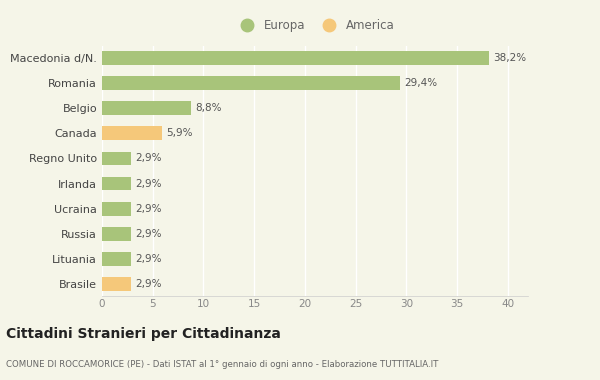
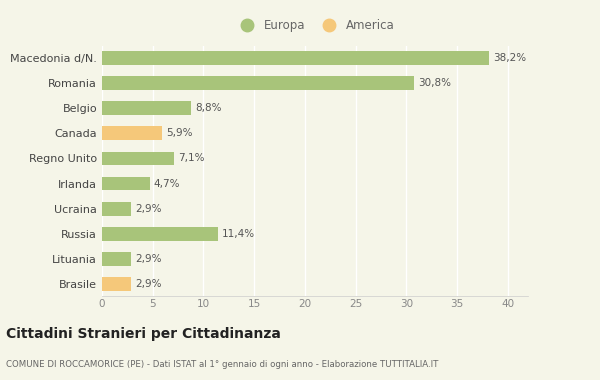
Romania: 29,4% -> 30,8%
Regno Unito: 2,9% -> 7,1%
Irlanda: 2,9% -> 4,7%
Russia: 2,9% -> 11,4%
